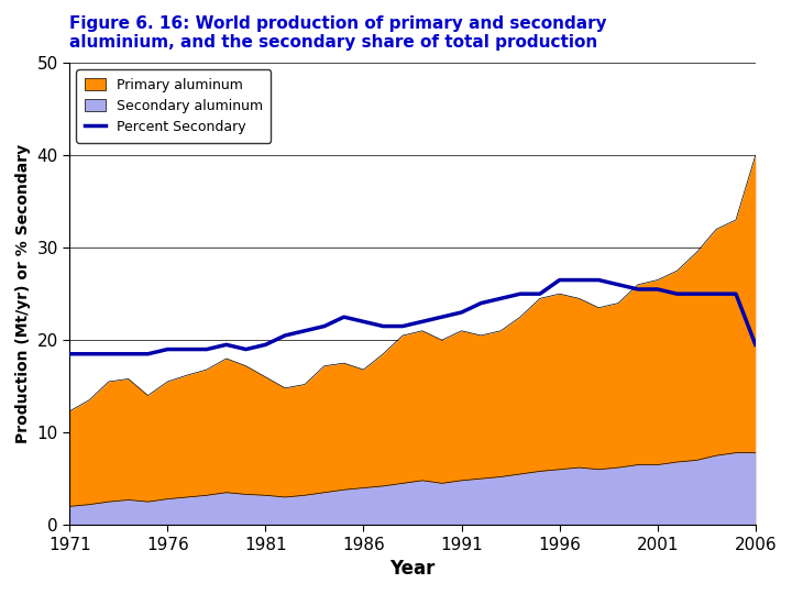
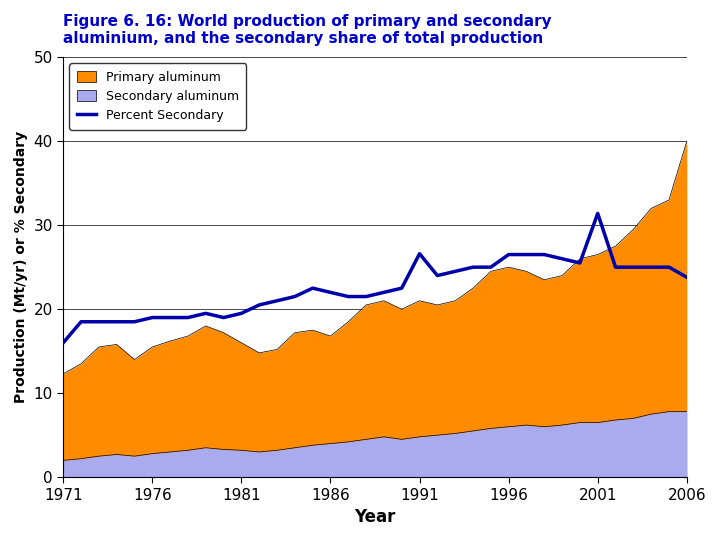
Percent Secondary/1971: 18.5 -> 16.0
Percent Secondary/1991: 23.0 -> 26.6
Percent Secondary/2001: 25.5 -> 31.4
Percent Secondary/2006: 19.5 -> 23.8
